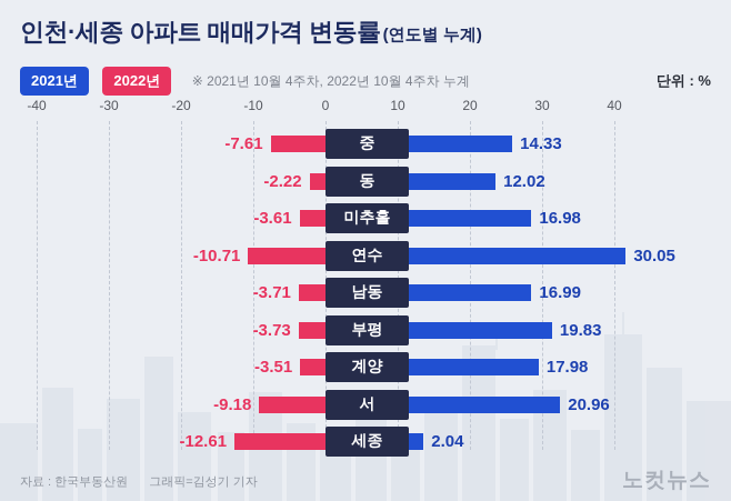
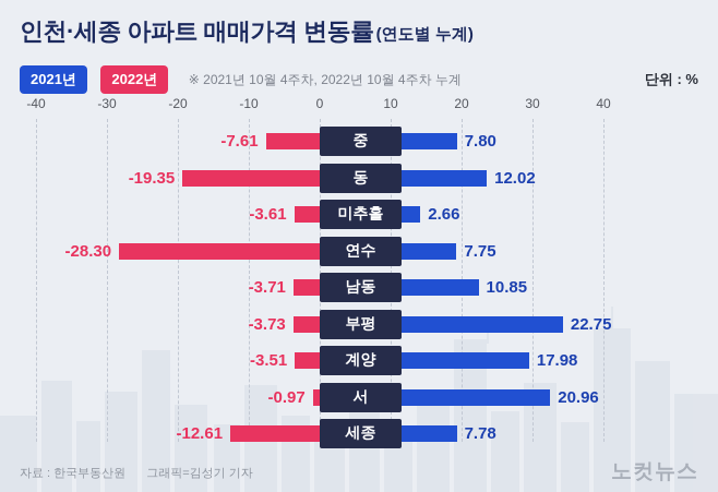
2021년/중: 14.33 -> 7.80
2022년/동: -2.22 -> -19.35
2021년/미추홀: 16.98 -> 2.66
2021년/연수: 30.05 -> 7.75
2022년/연수: -10.71 -> -28.30
2021년/남동: 16.99 -> 10.85
2021년/부평: 19.83 -> 22.75
2022년/서: -9.18 -> -0.97
2021년/세종: 2.04 -> 7.78
